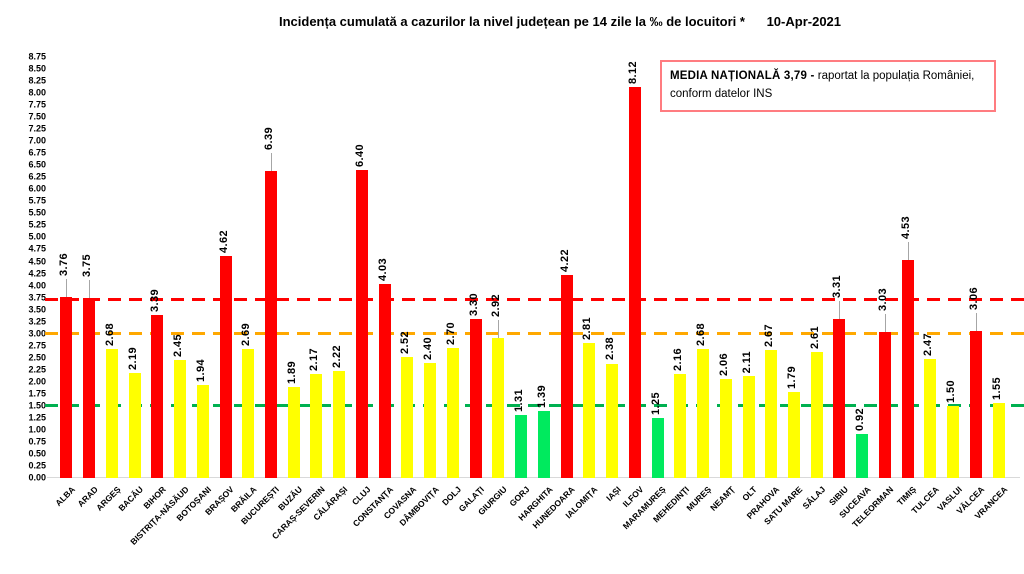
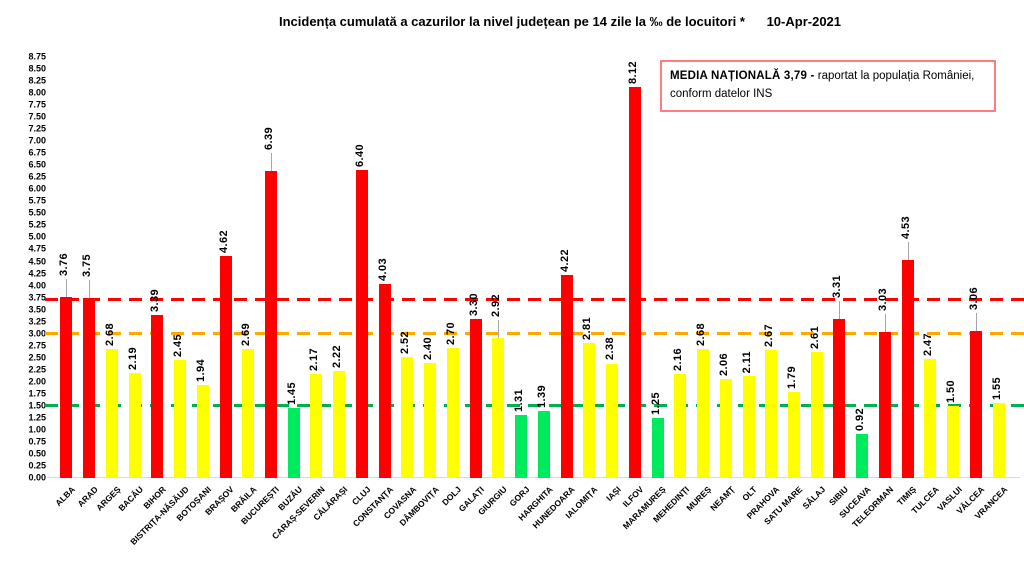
BUZĂU: 1.89 -> 1.45
